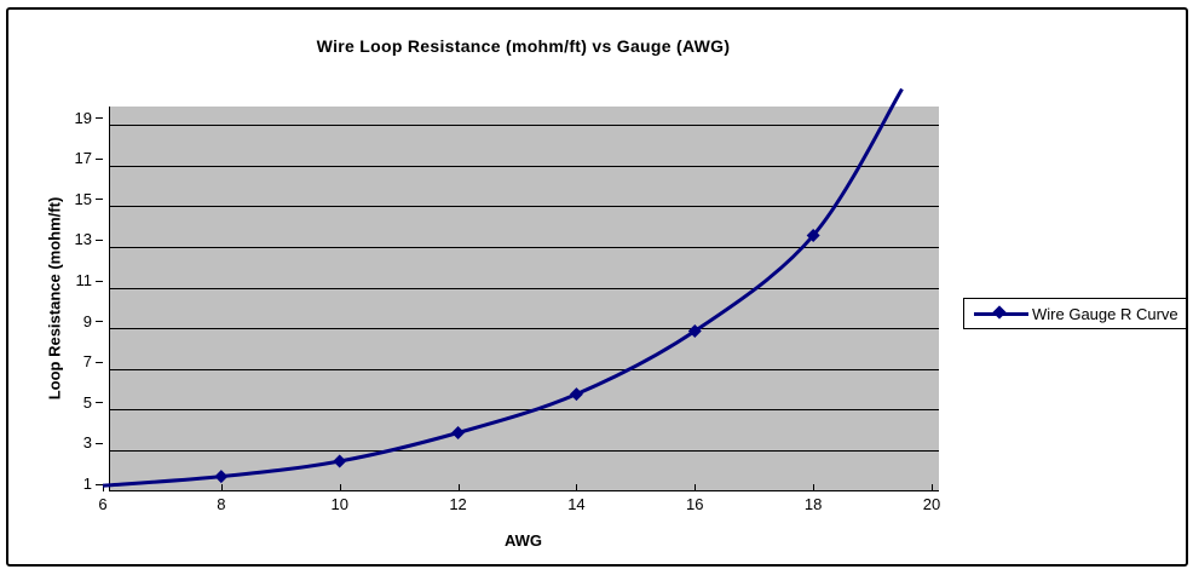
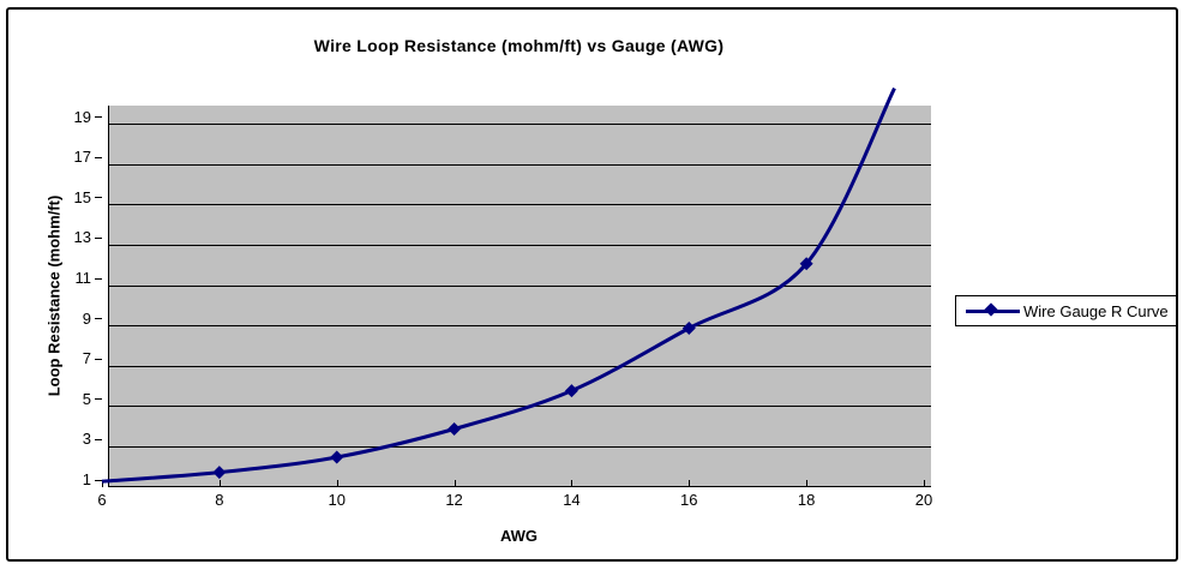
18: 13.2 -> 11.7
